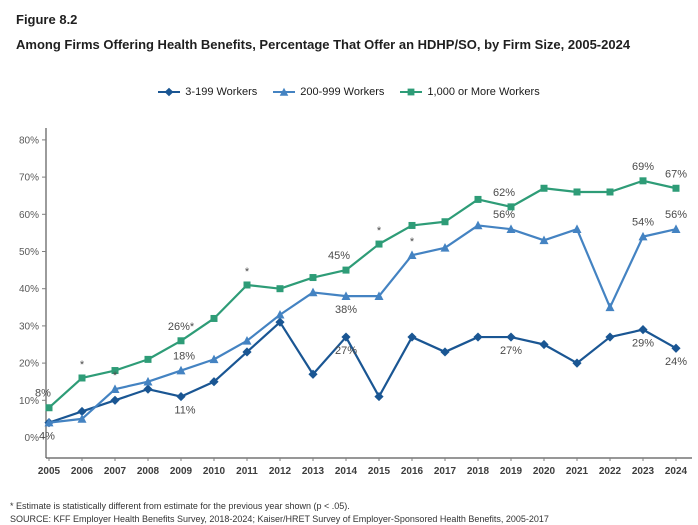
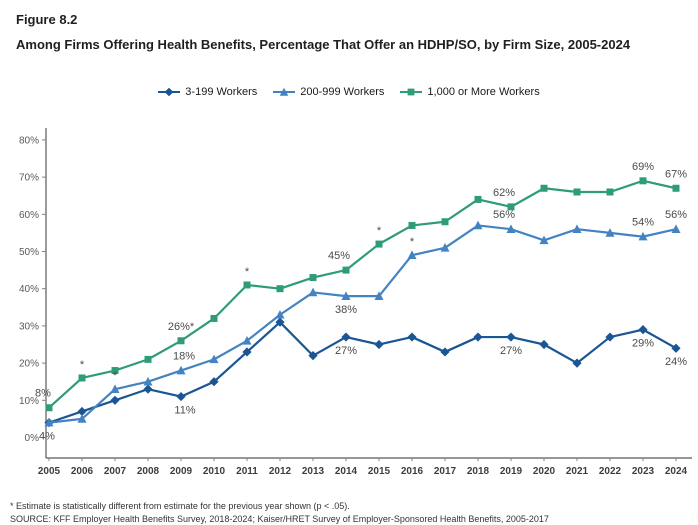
3-199 Workers/2013: 17% -> 22%
3-199 Workers/2015: 11% -> 25%
200-999 Workers/2022: 35% -> 55%
